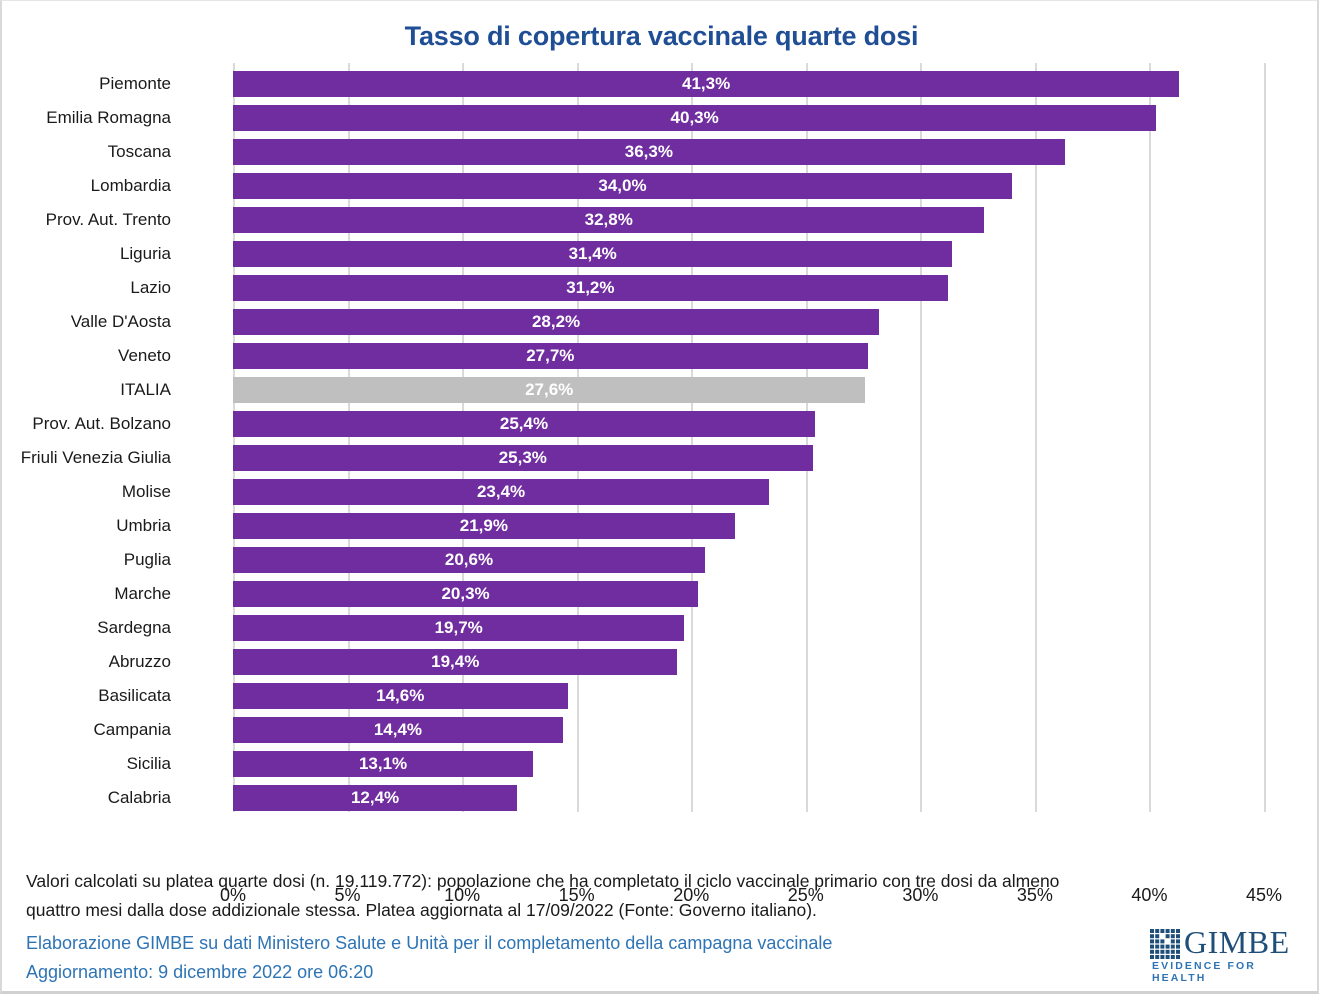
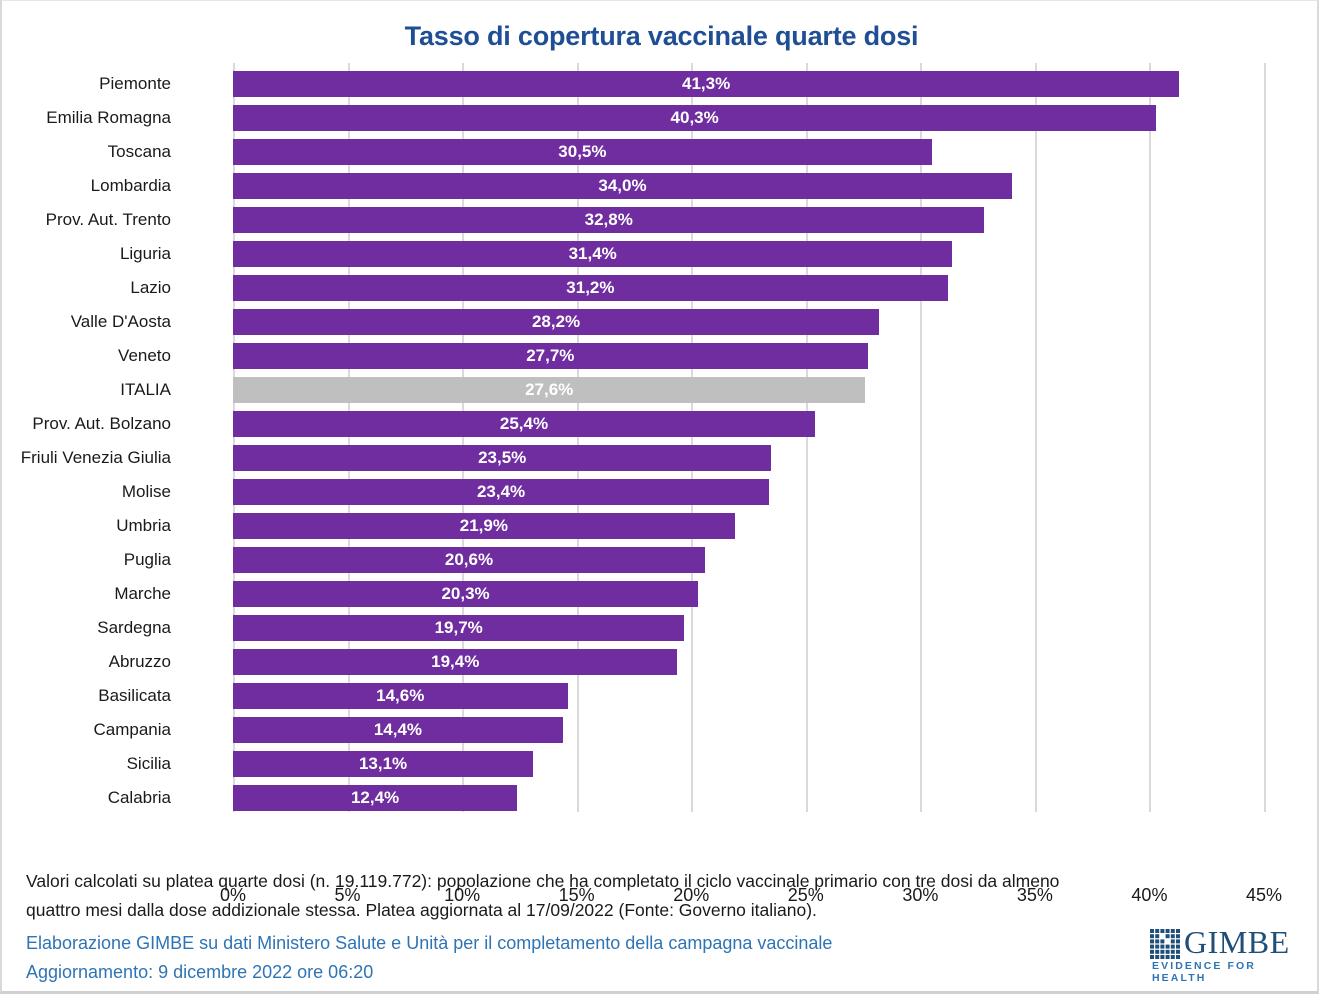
Toscana: 36,3% -> 30,5%
Friuli Venezia Giulia: 25,3% -> 23,5%
